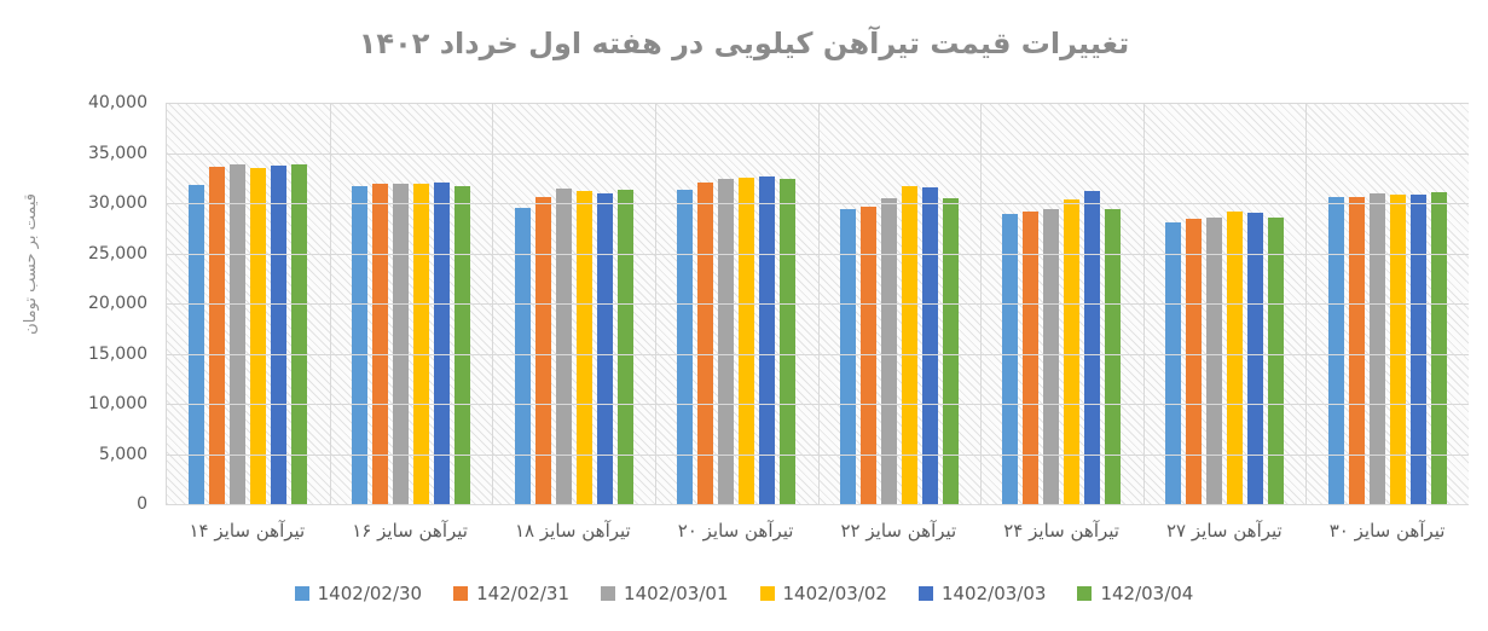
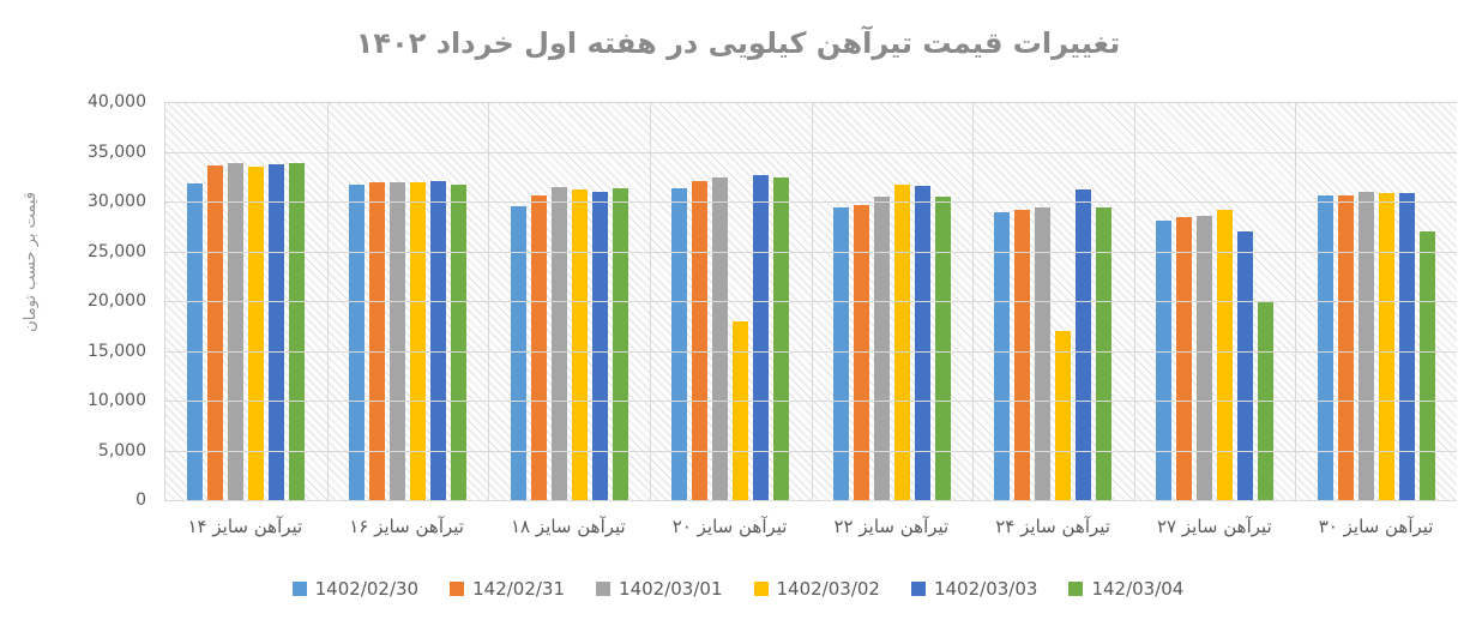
1402/03/02/تیرآهن سایز ۲۰: 32000 -> 18000
1402/03/02/تیرآهن سایز ۲۴: 30000 -> 17000
1402/03/03/تیرآهن سایز ۲۷: 29000 -> 27000
142/03/04/تیرآهن سایز ۲۷: 29000 -> 20000
142/03/04/تیرآهن سایز ۳۰: 31000 -> 27000
